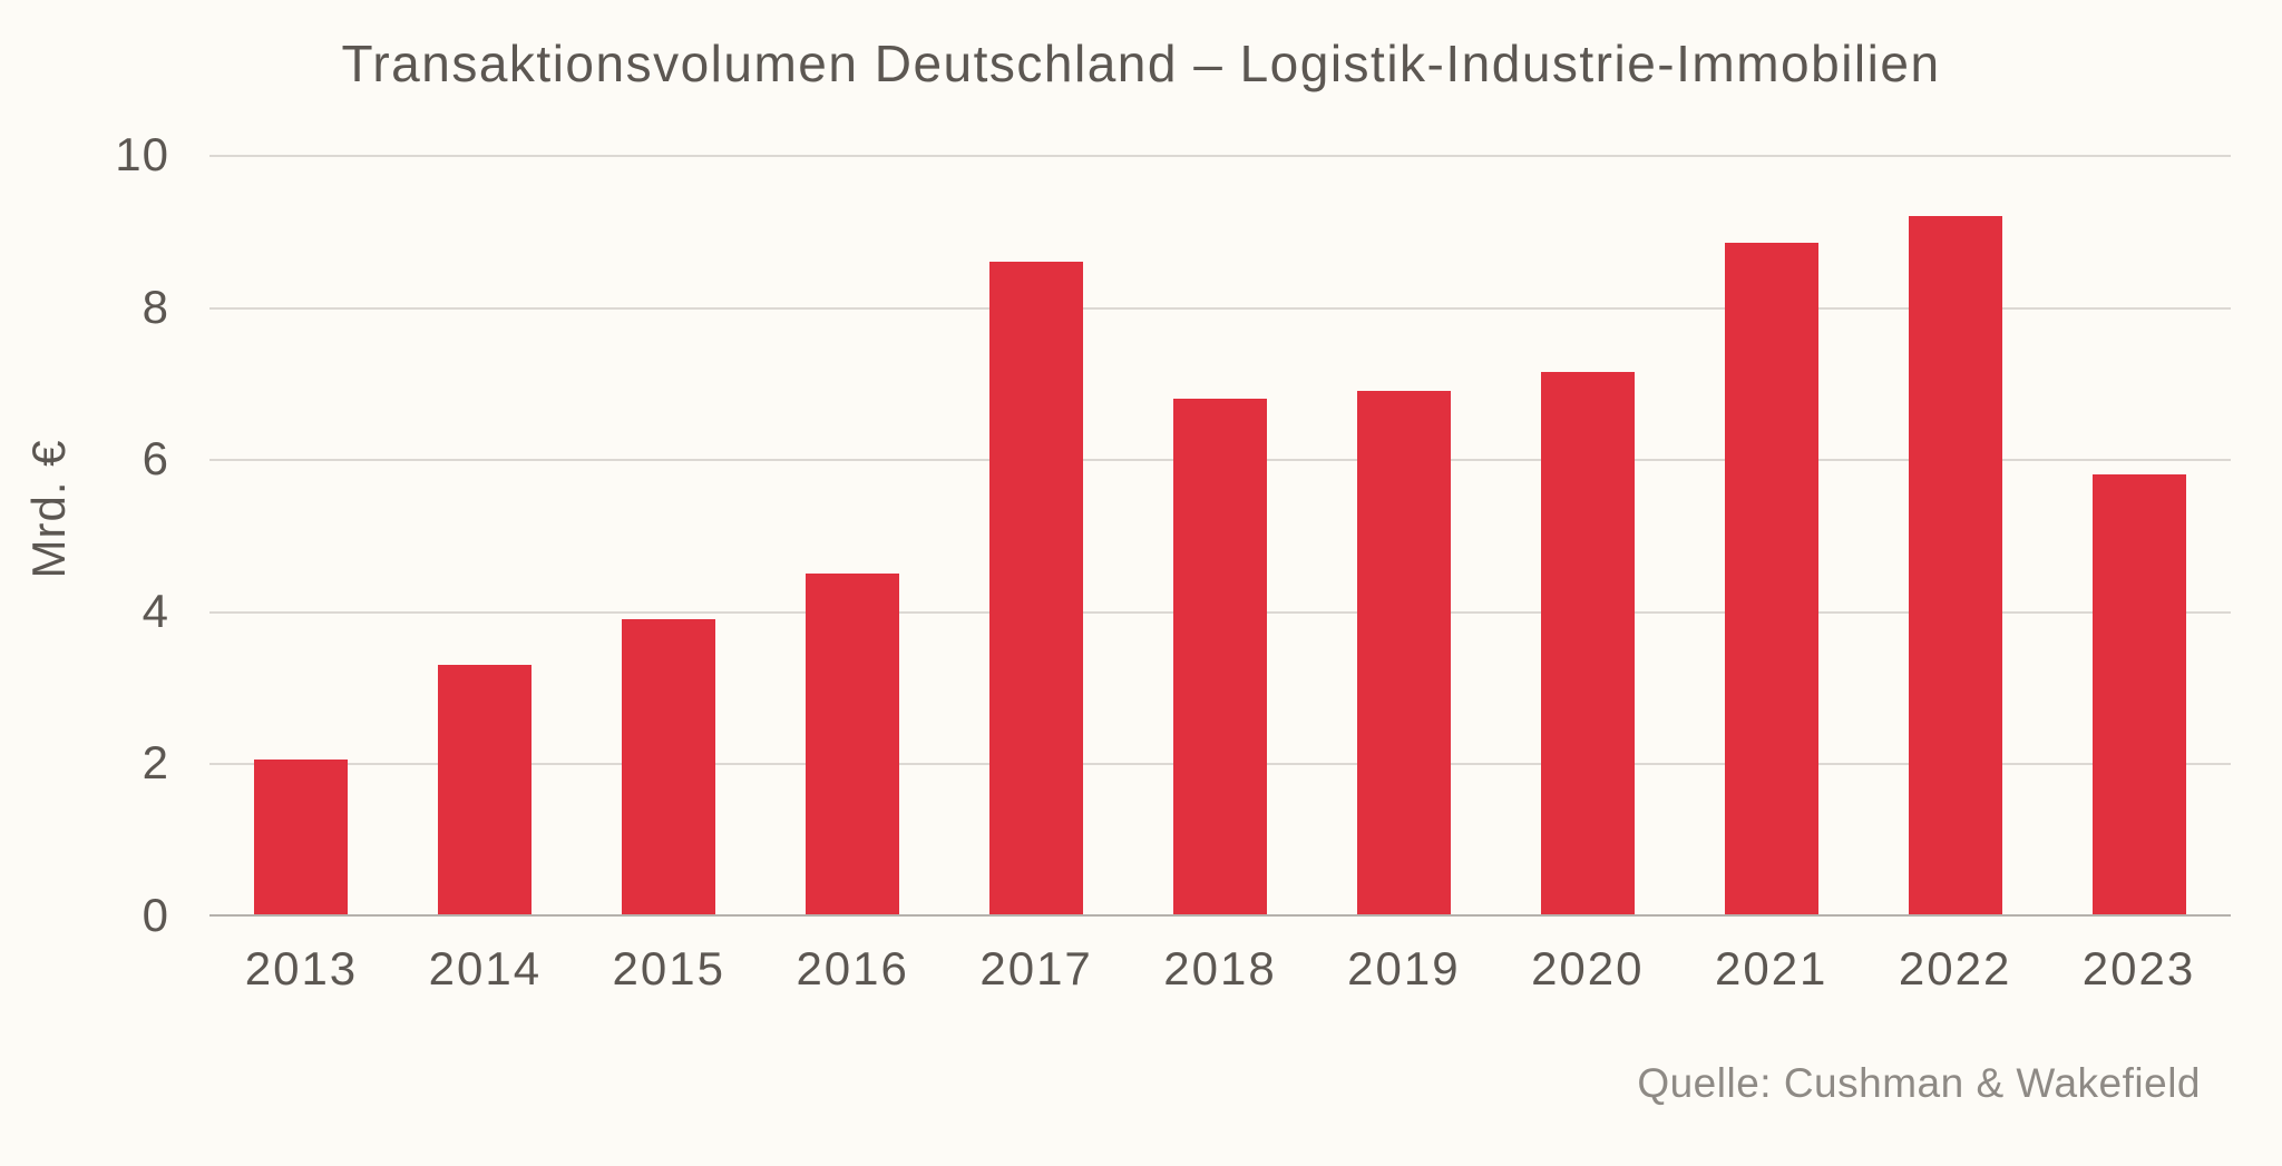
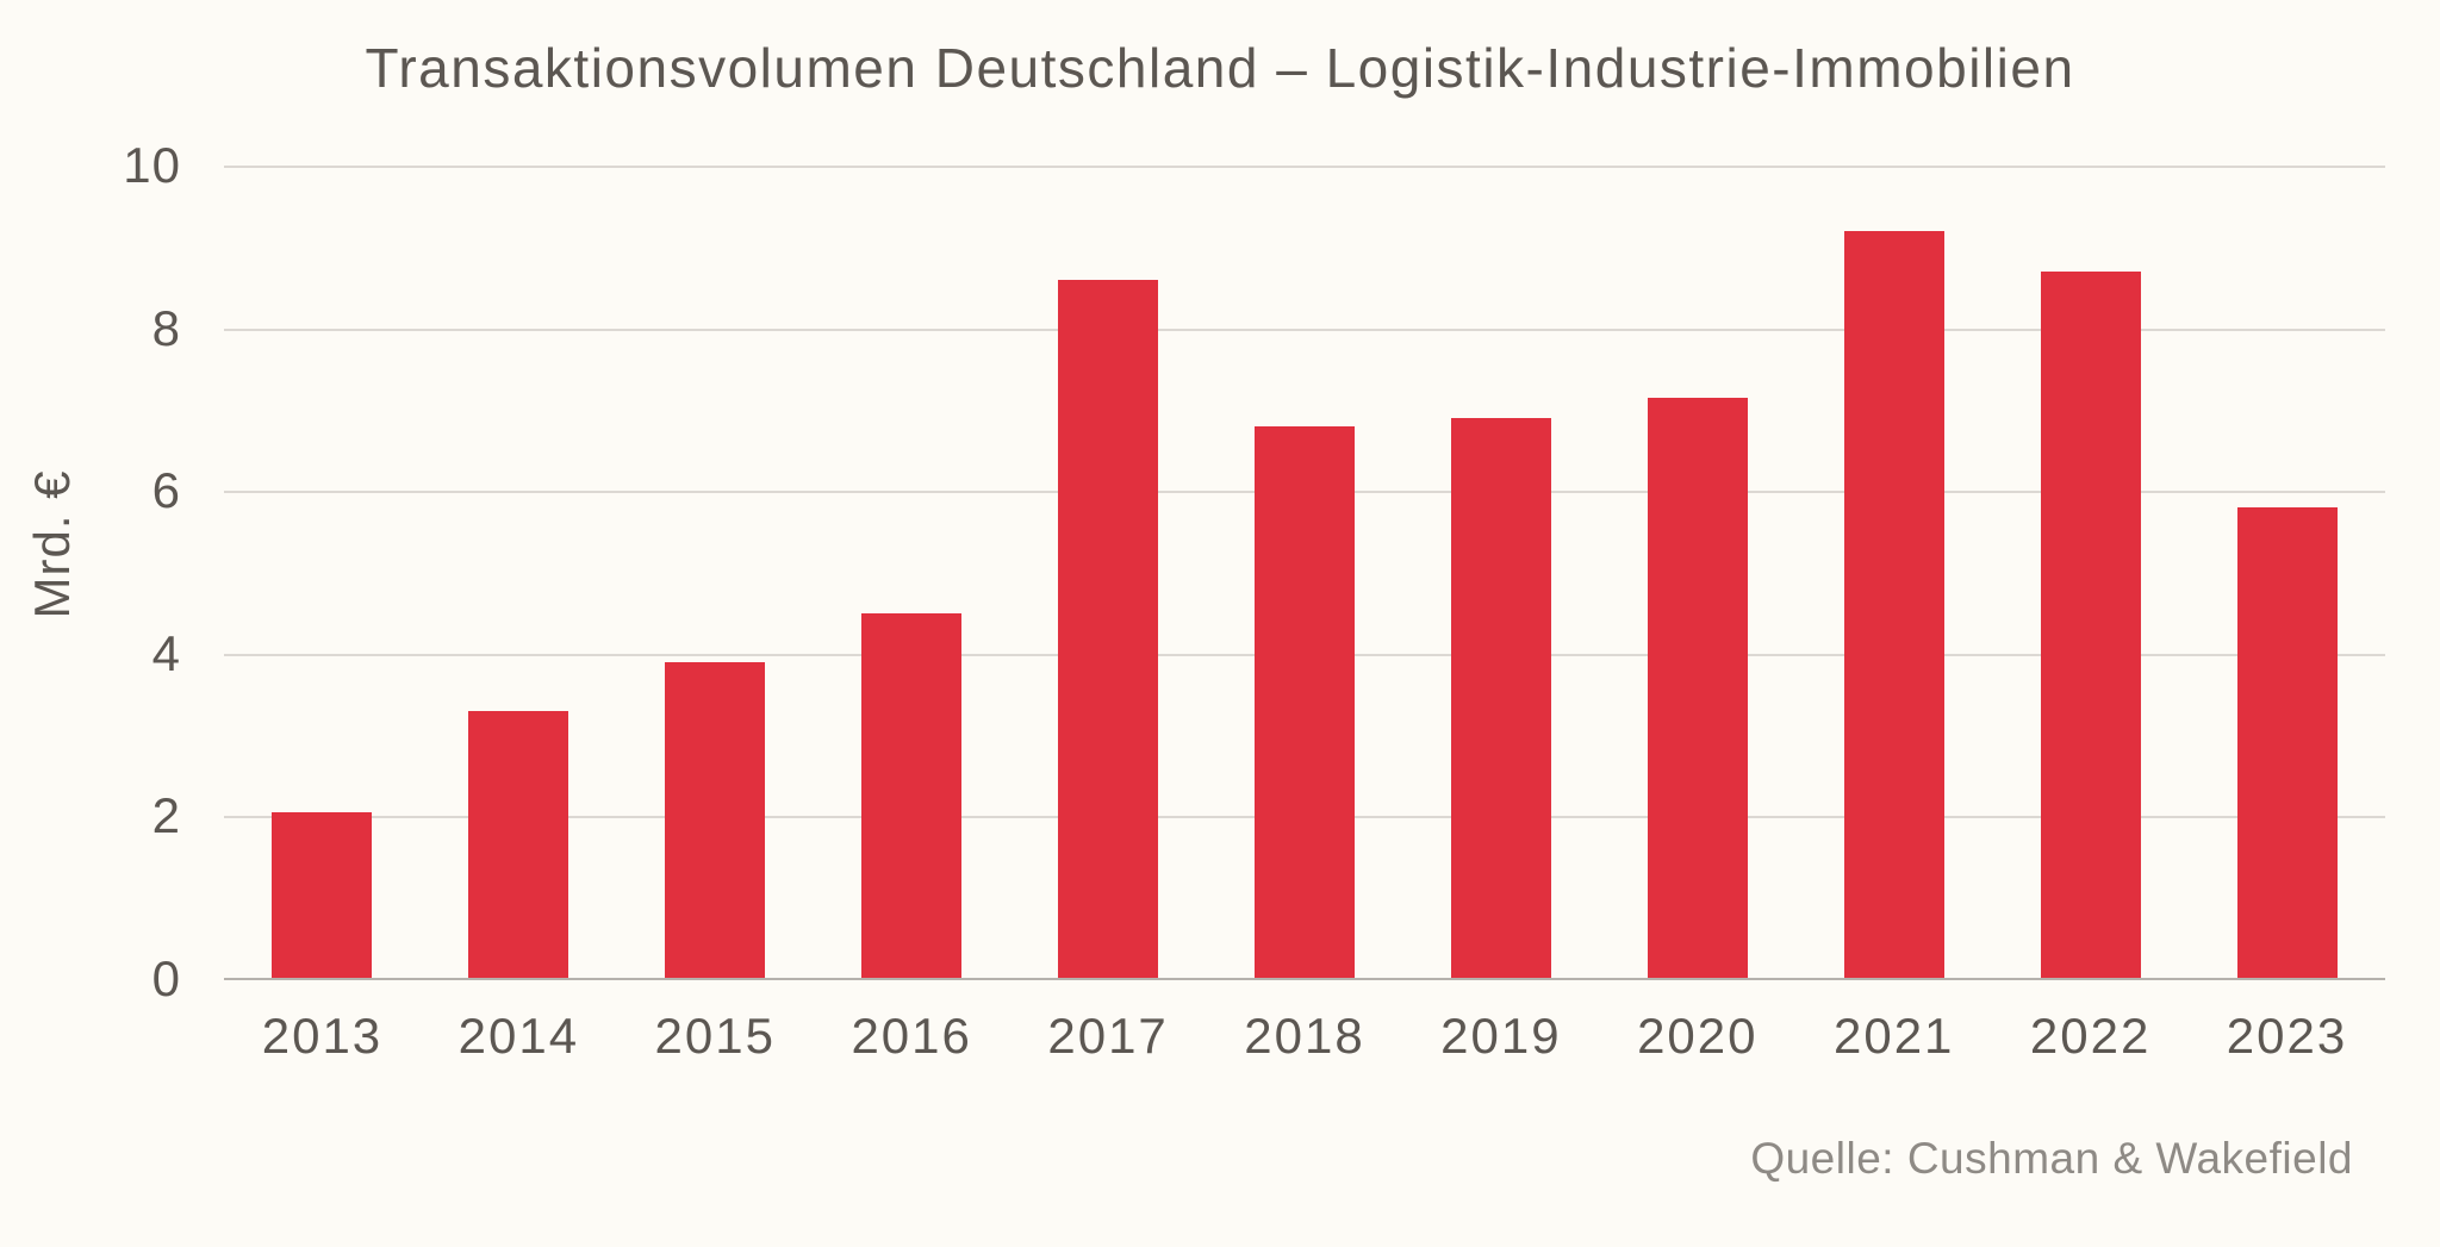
2021: 8.8 -> 9.2
2022: 9.2 -> 8.7
